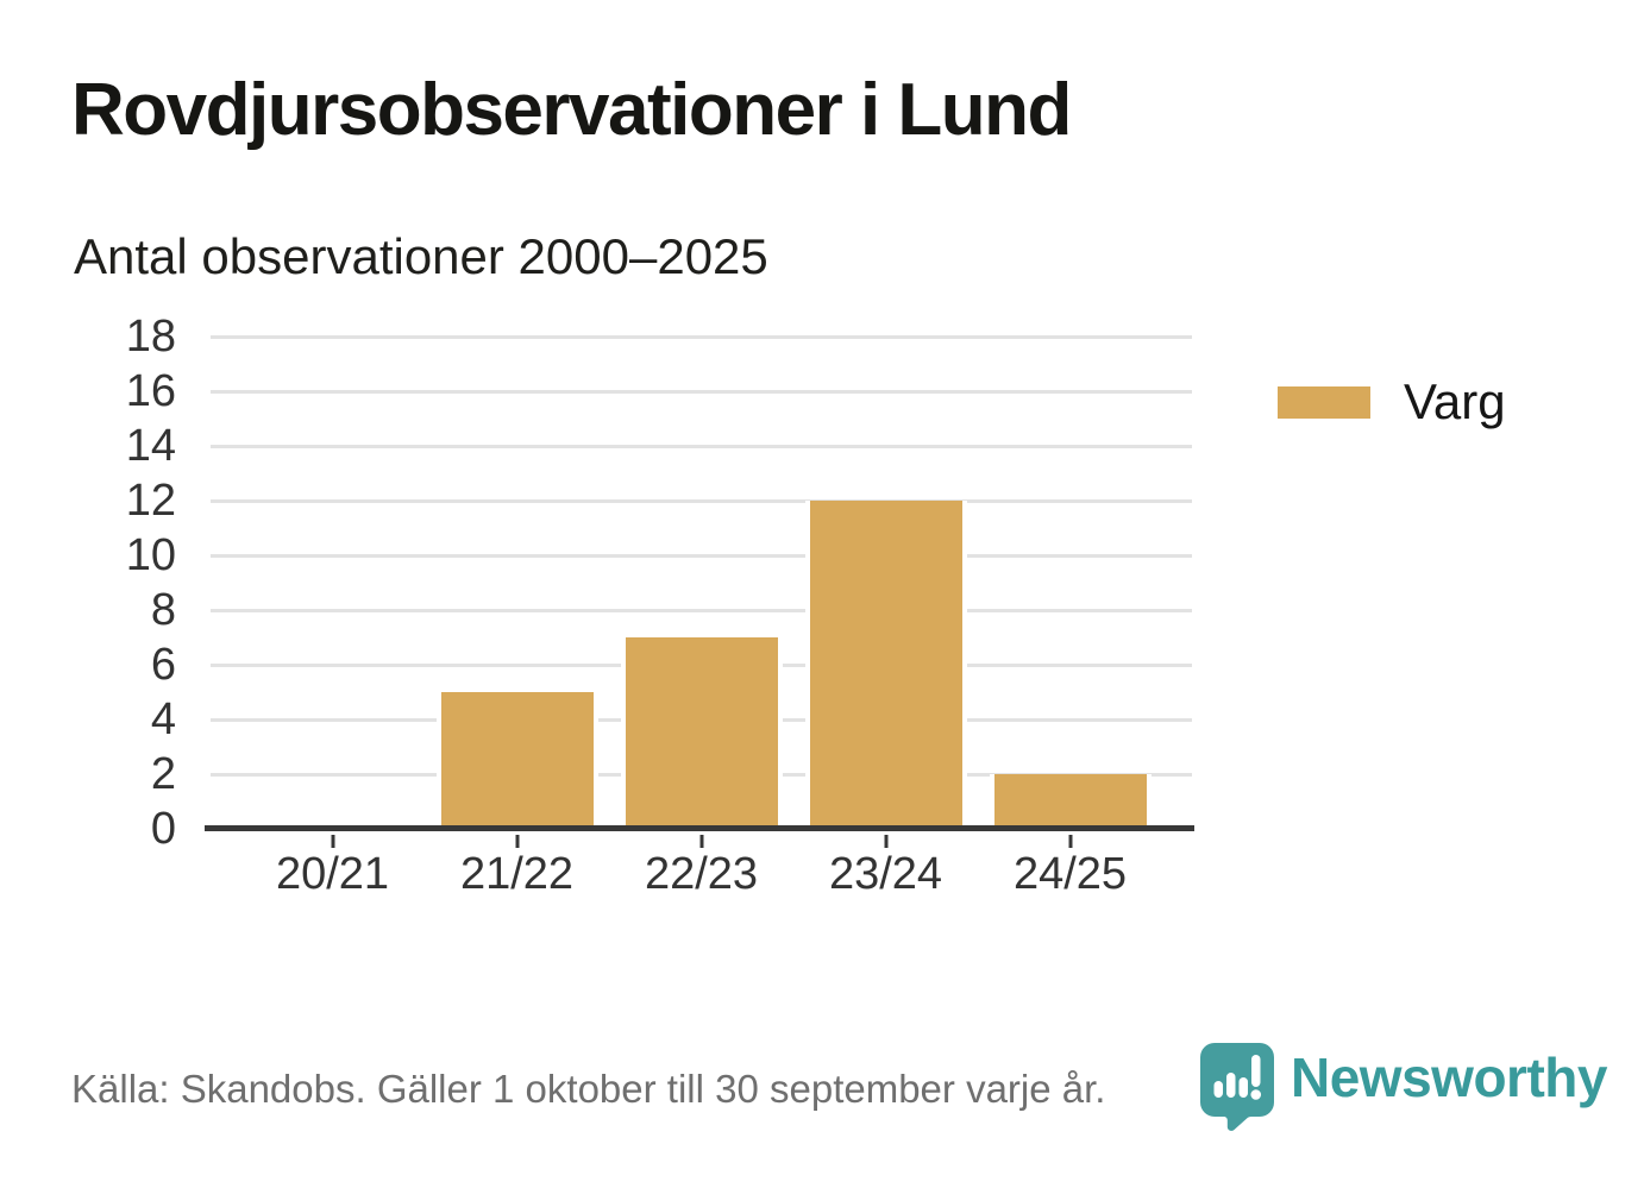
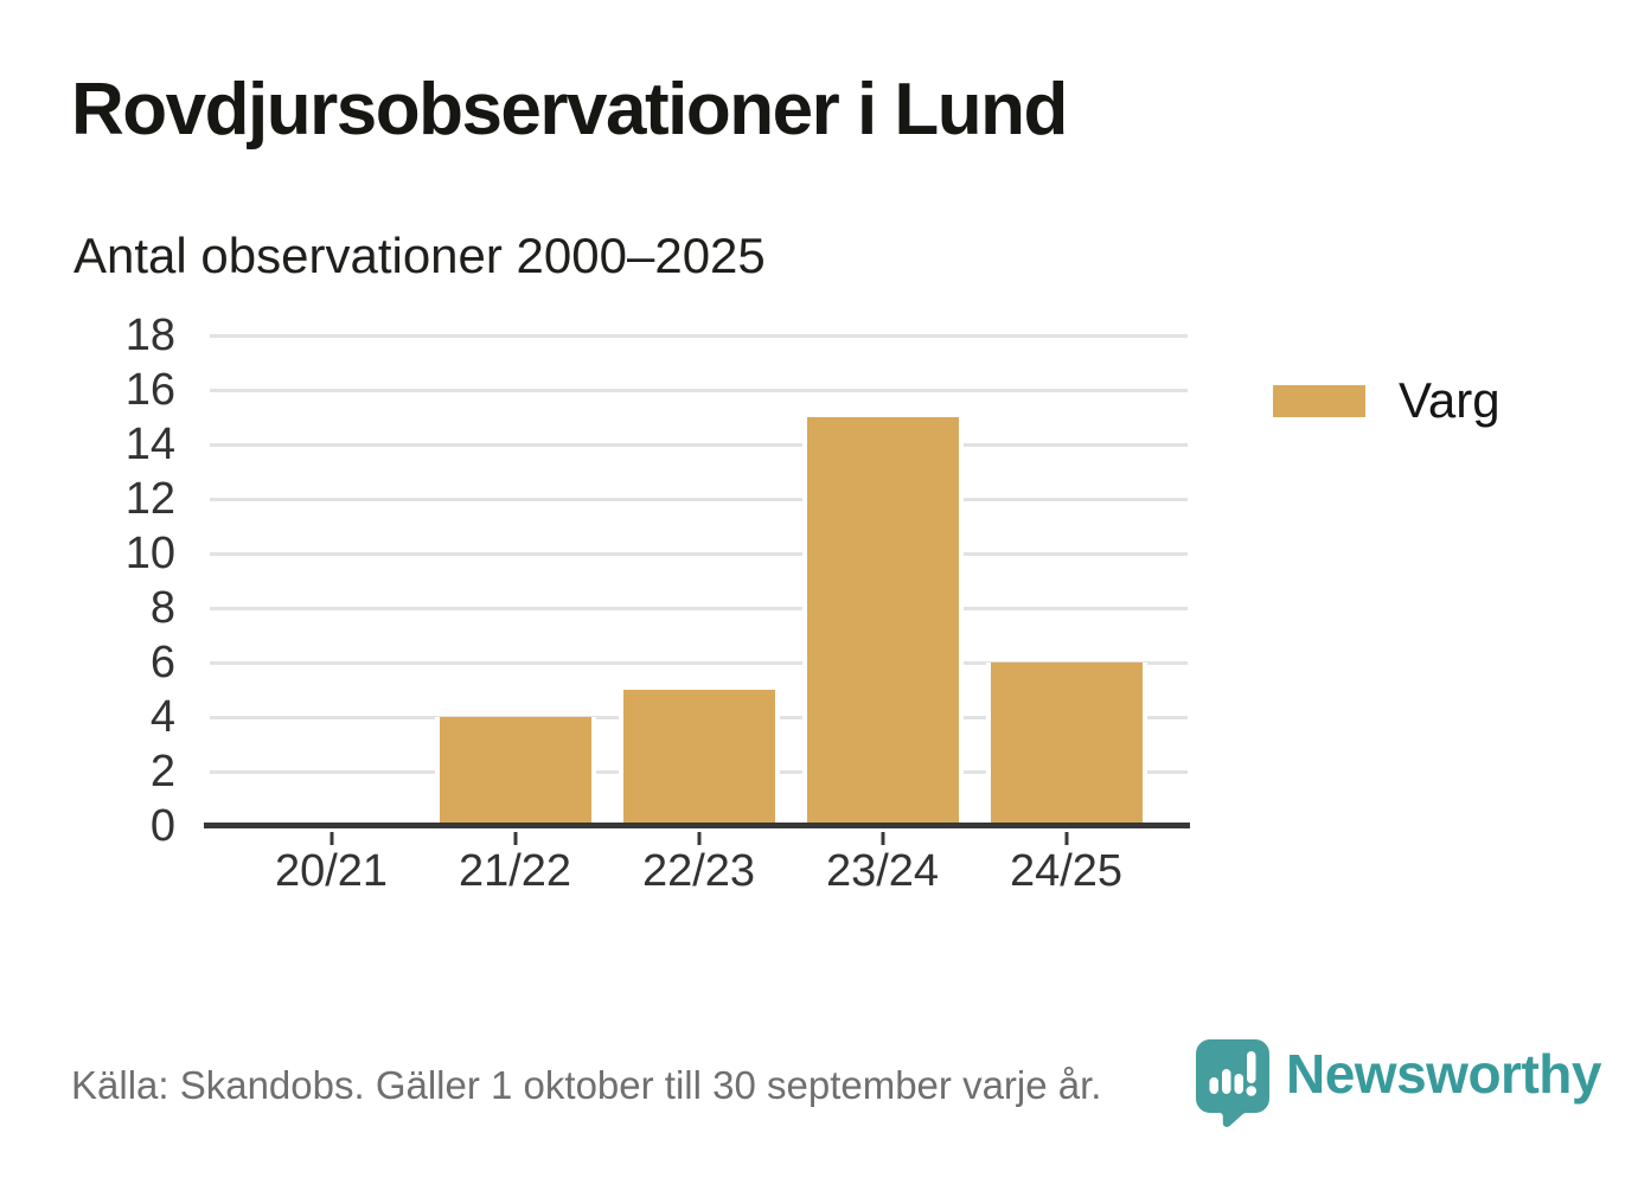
21/22: 5 -> 4
22/23: 7 -> 5
23/24: 12 -> 15
24/25: 2 -> 6
